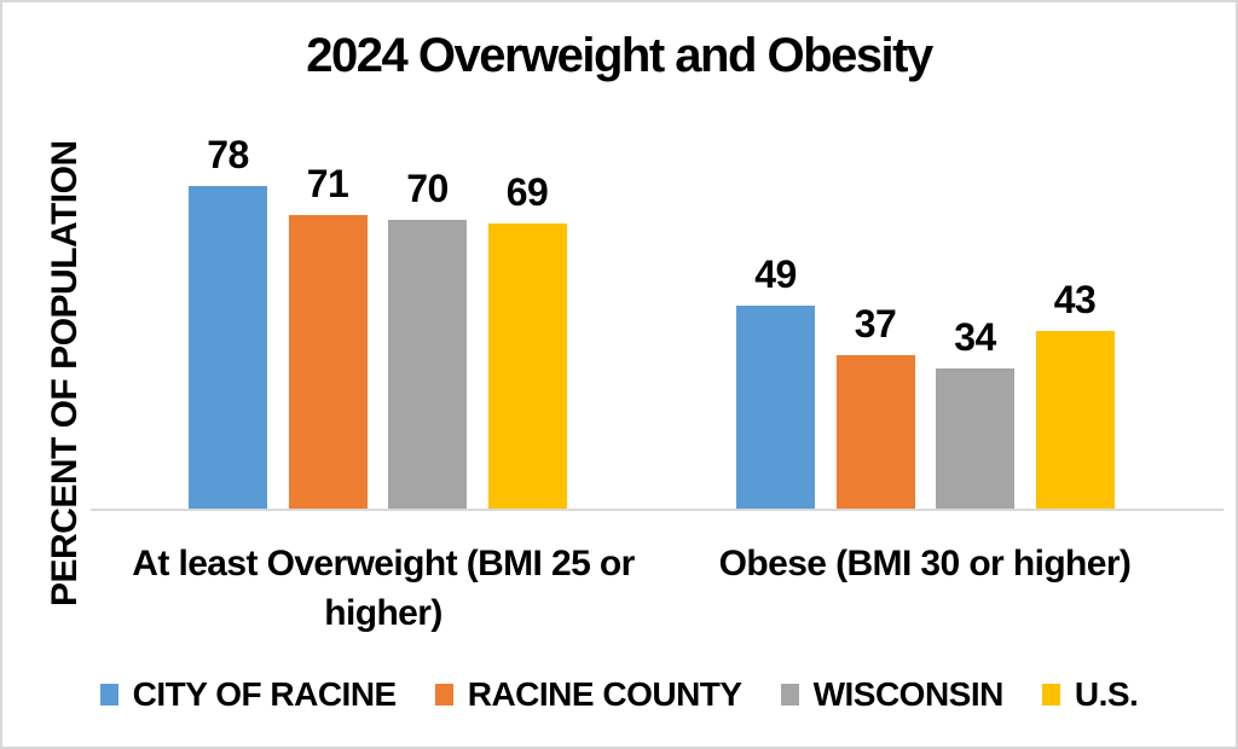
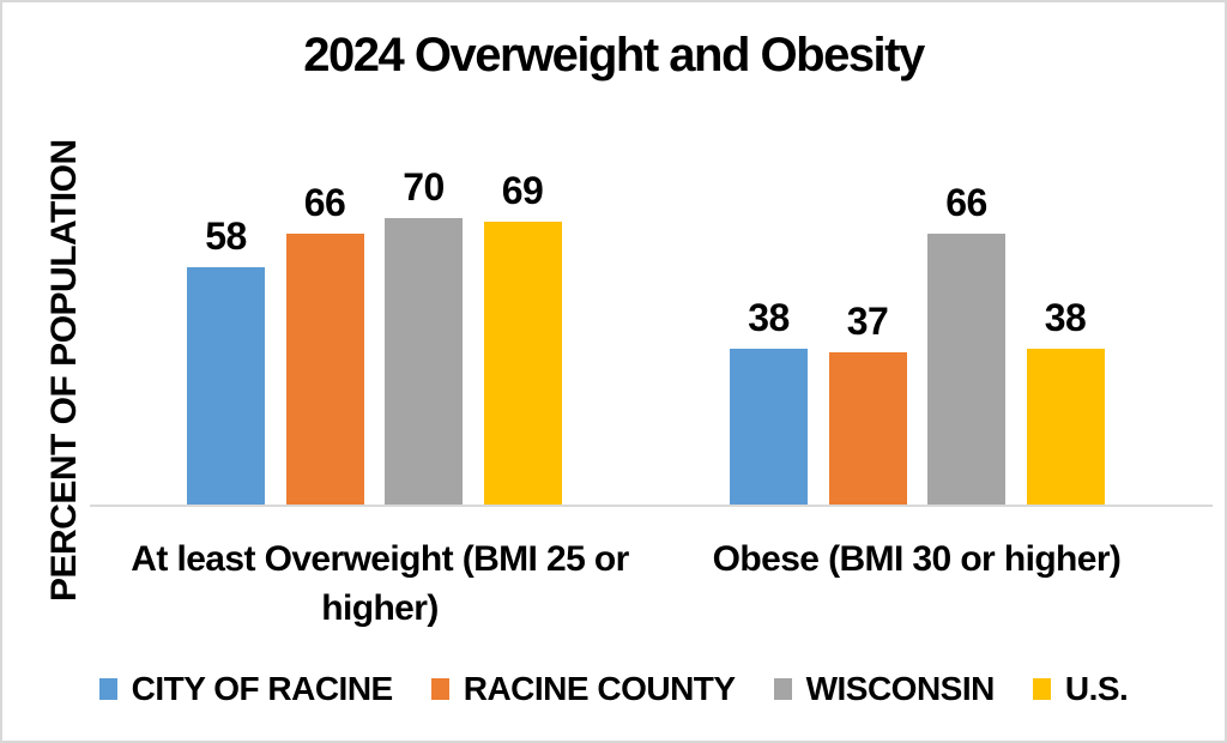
CITY OF RACINE/At least Overweight (BMI 25 or higher): 78 -> 58
RACINE COUNTY/At least Overweight (BMI 25 or higher): 71 -> 66
CITY OF RACINE/Obese (BMI 30 or higher): 49 -> 38
WISCONSIN/Obese (BMI 30 or higher): 34 -> 66
U.S./Obese (BMI 30 or higher): 43 -> 38
